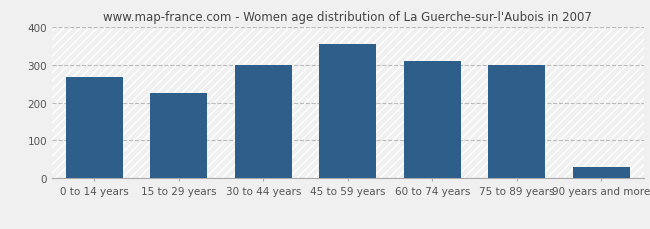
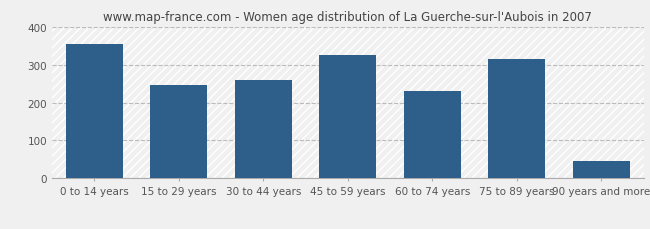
0 to 14 years: 268 -> 355
15 to 29 years: 224 -> 245
30 to 44 years: 299 -> 260
45 to 59 years: 354 -> 325
60 to 74 years: 310 -> 230
75 to 89 years: 299 -> 315
90 years and more: 30 -> 45
